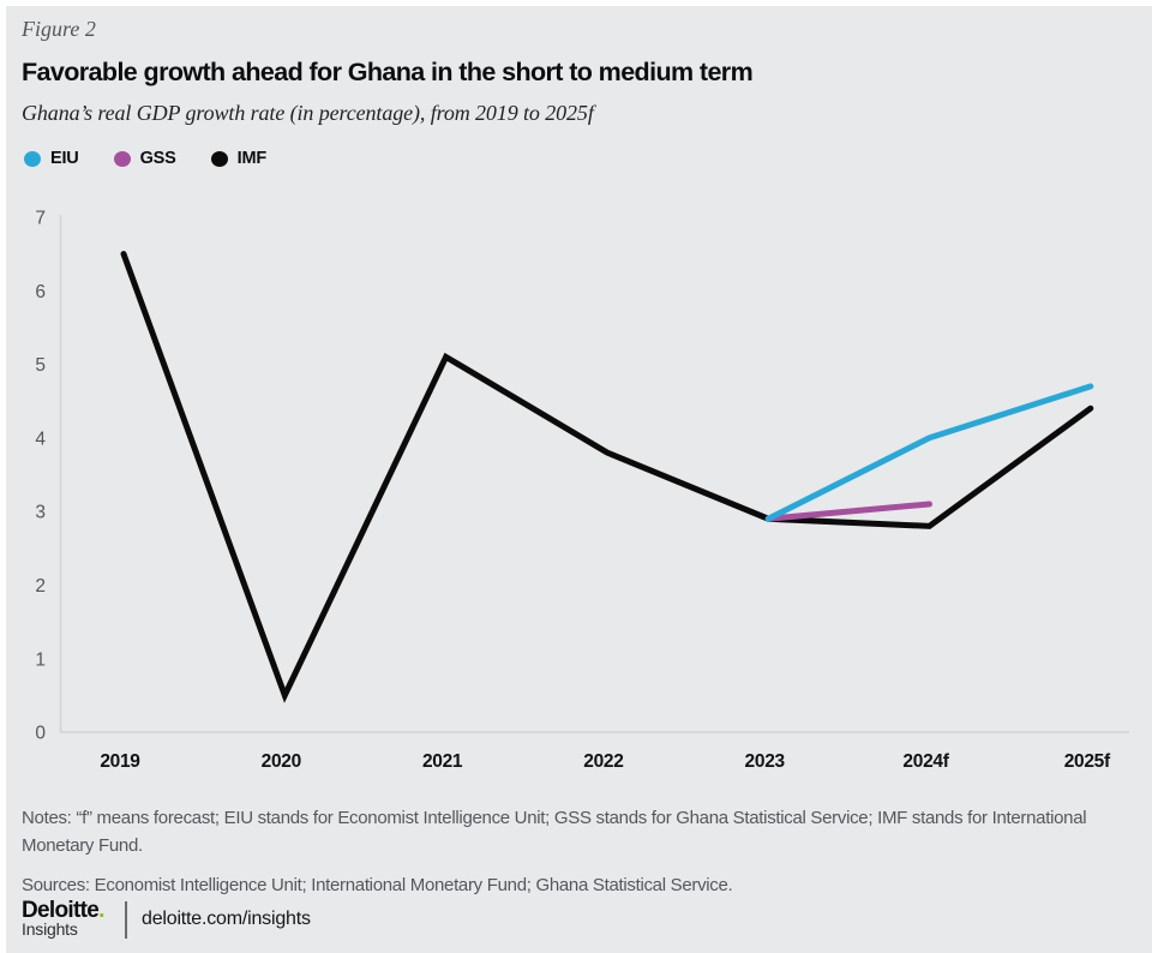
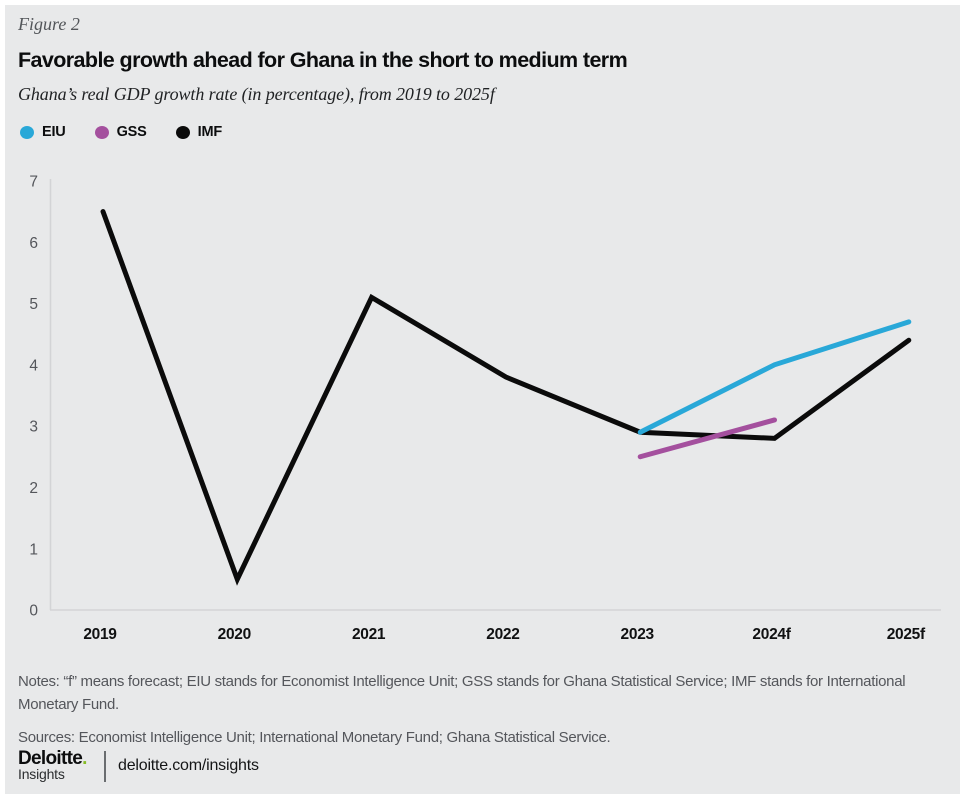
GSS/2023: 2.9 -> 2.5
